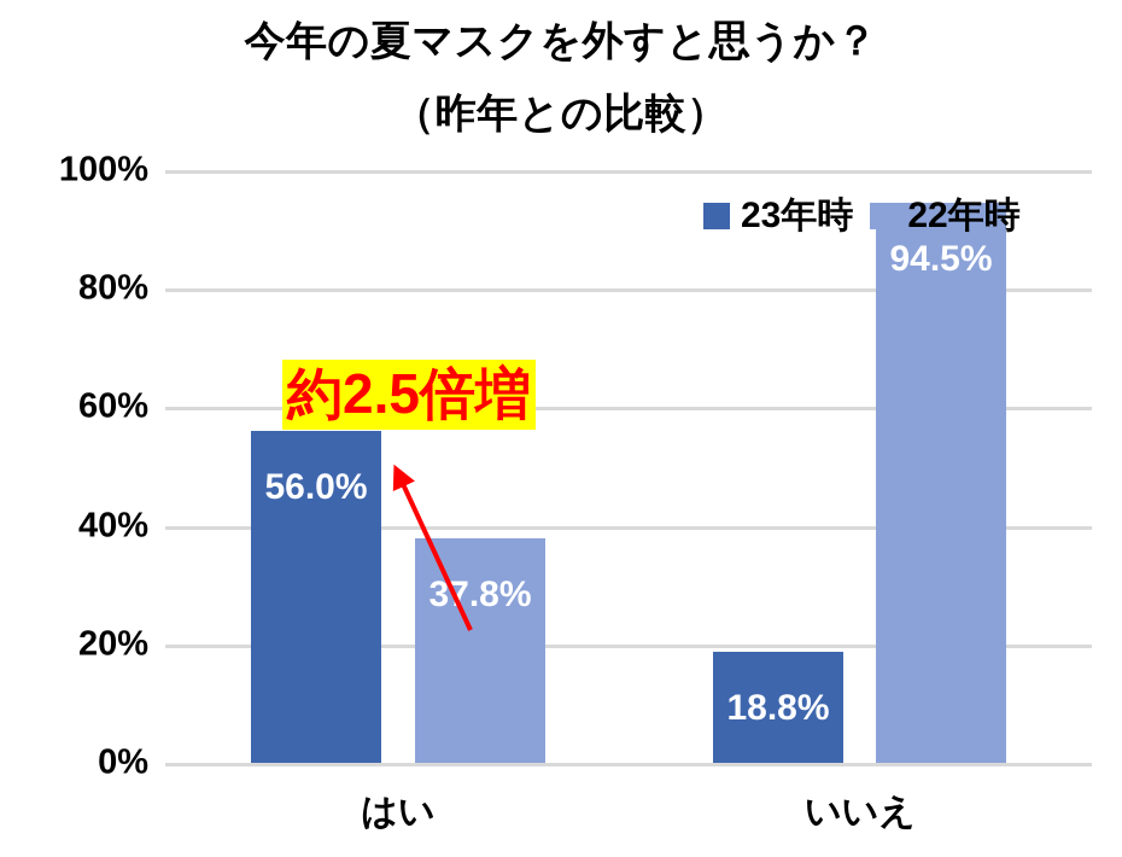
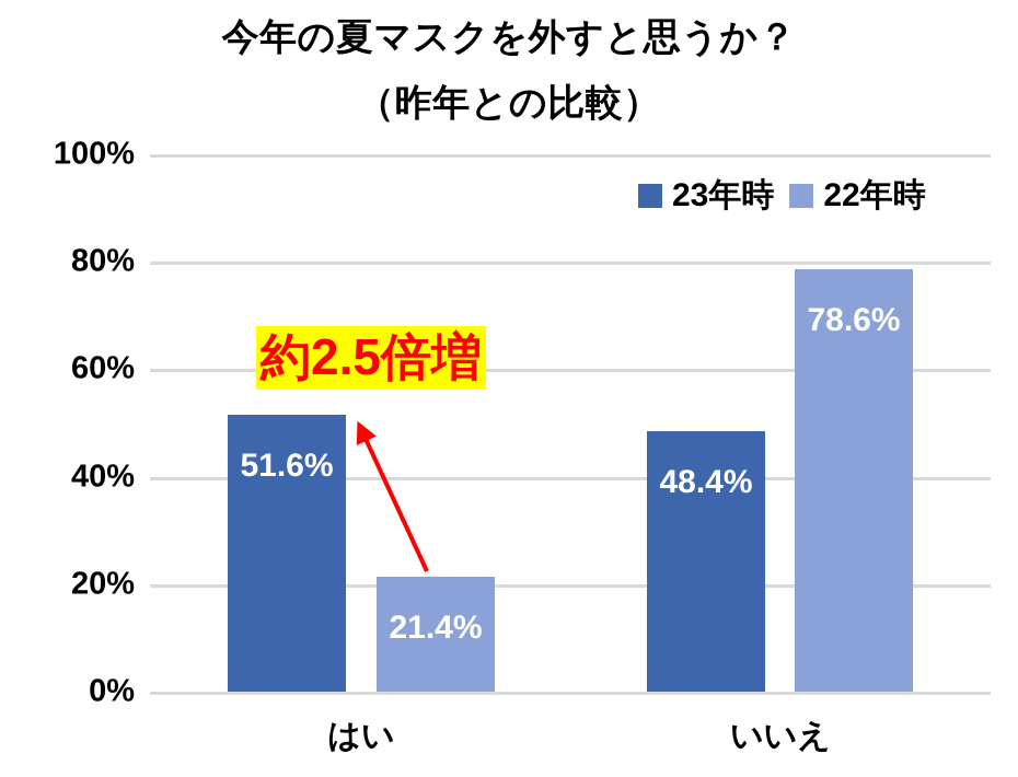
23年時/はい: 56.0% -> 51.6%
22年時/はい: 37.8% -> 21.4%
23年時/いいえ: 18.8% -> 48.4%
22年時/いいえ: 94.5% -> 78.6%
